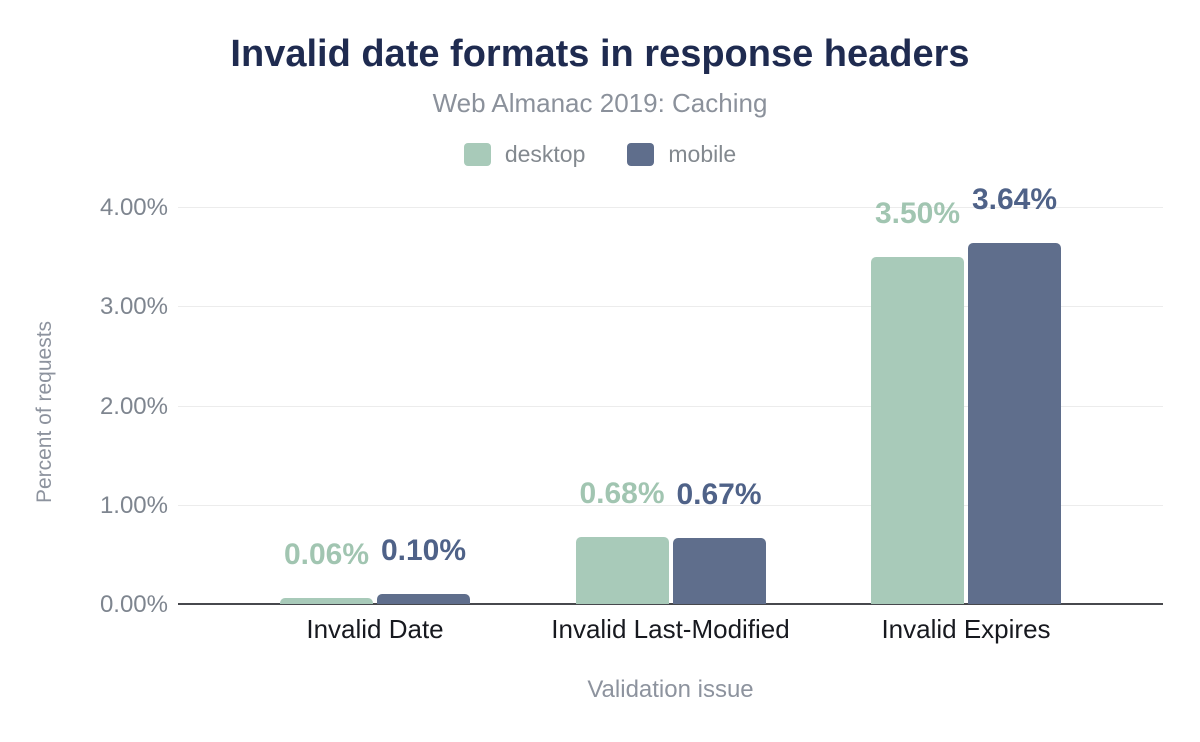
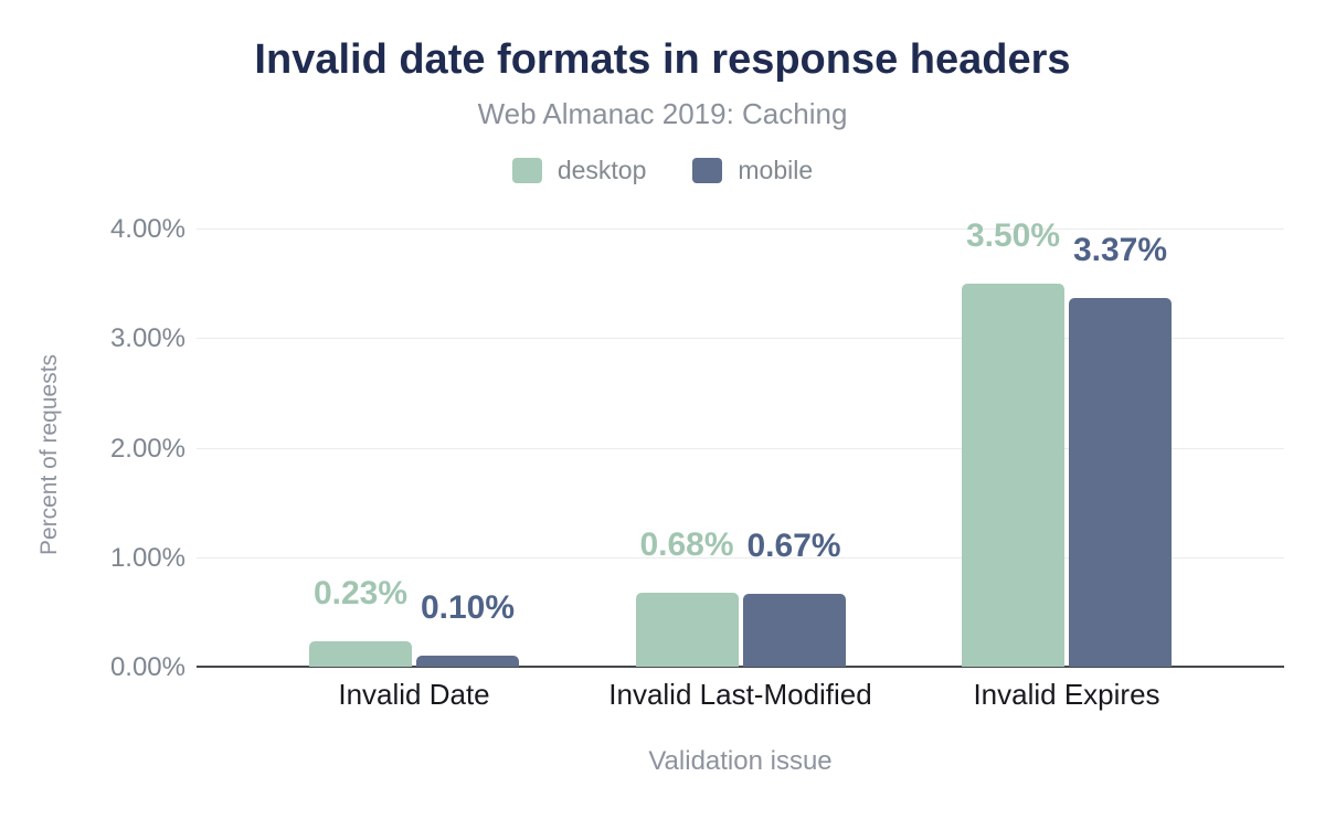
desktop/Invalid Date: 0.06% -> 0.23%
mobile/Invalid Expires: 3.64% -> 3.37%
